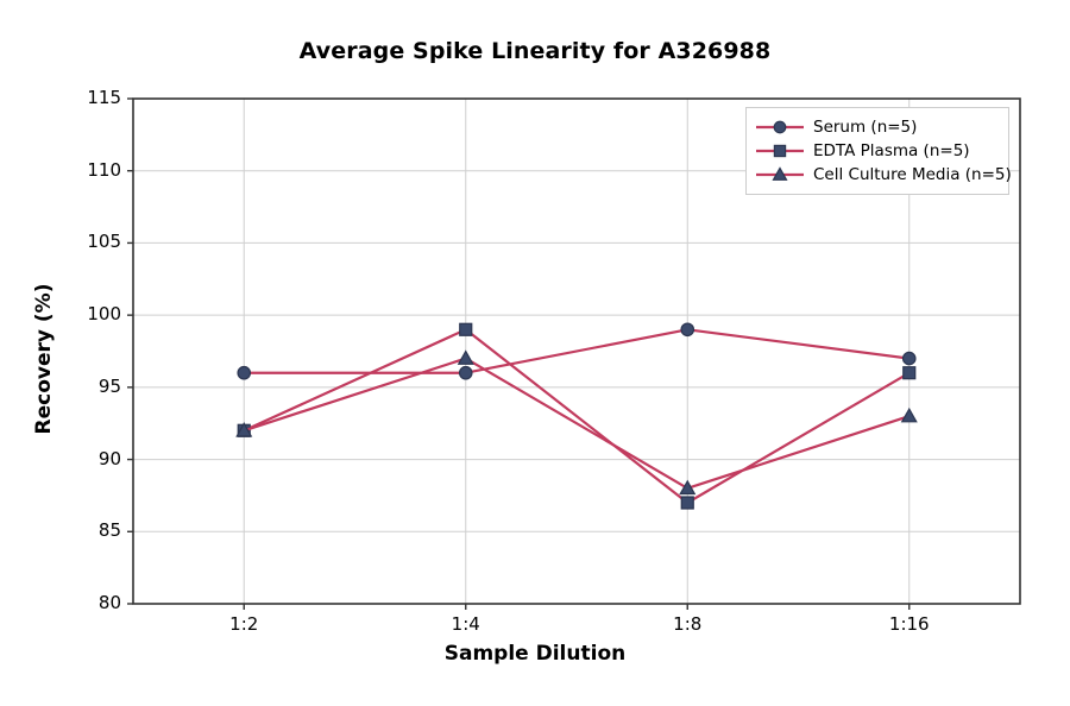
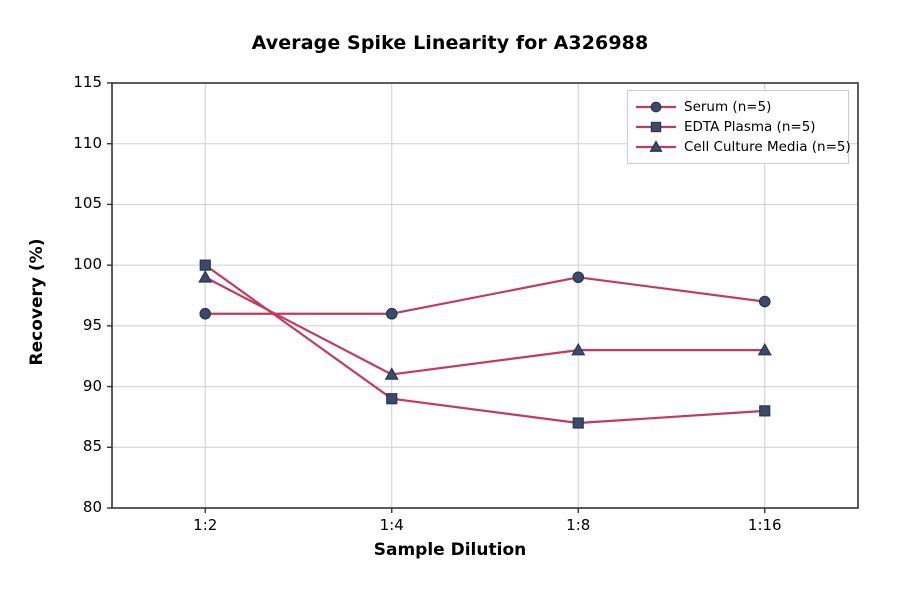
EDTA Plasma (n=5)/1:2: 92 -> 100
Cell Culture Media (n=5)/1:2: 92 -> 99
EDTA Plasma (n=5)/1:4: 99 -> 89
Cell Culture Media (n=5)/1:4: 97 -> 91
Cell Culture Media (n=5)/1:8: 88 -> 93
EDTA Plasma (n=5)/1:16: 96 -> 88
